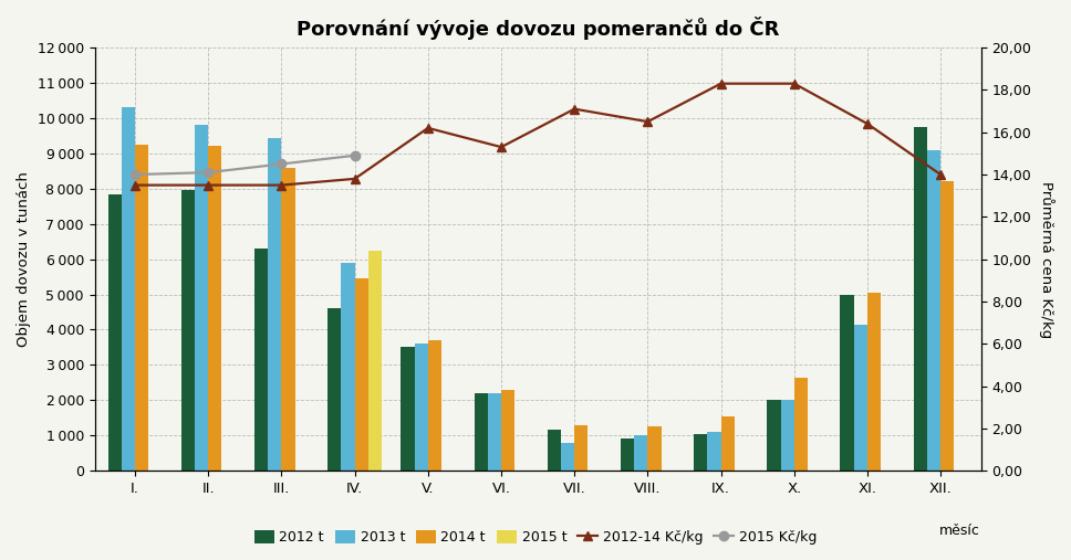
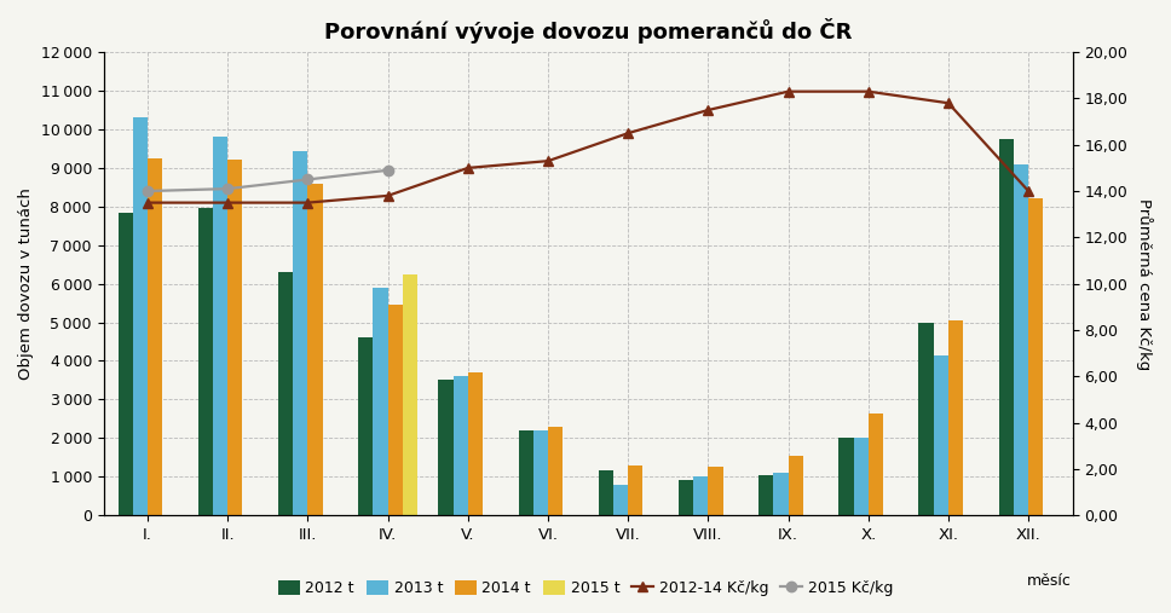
2012-14 Kč/kg/V.: 16,2 -> 15,0
2012-14 Kč/kg/VII.: 17,1 -> 16,5
2012-14 Kč/kg/VIII.: 16,5 -> 17,5
2012-14 Kč/kg/XI.: 16,4 -> 17,8
